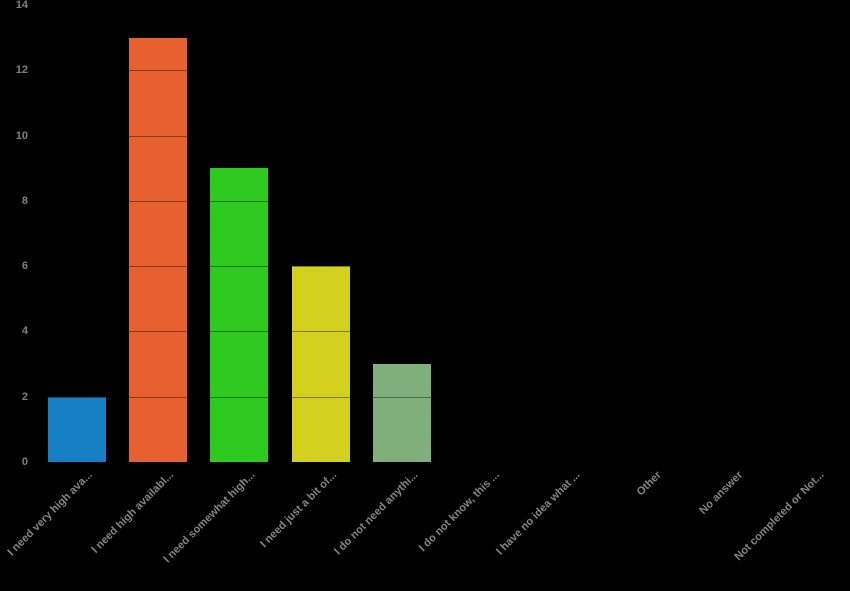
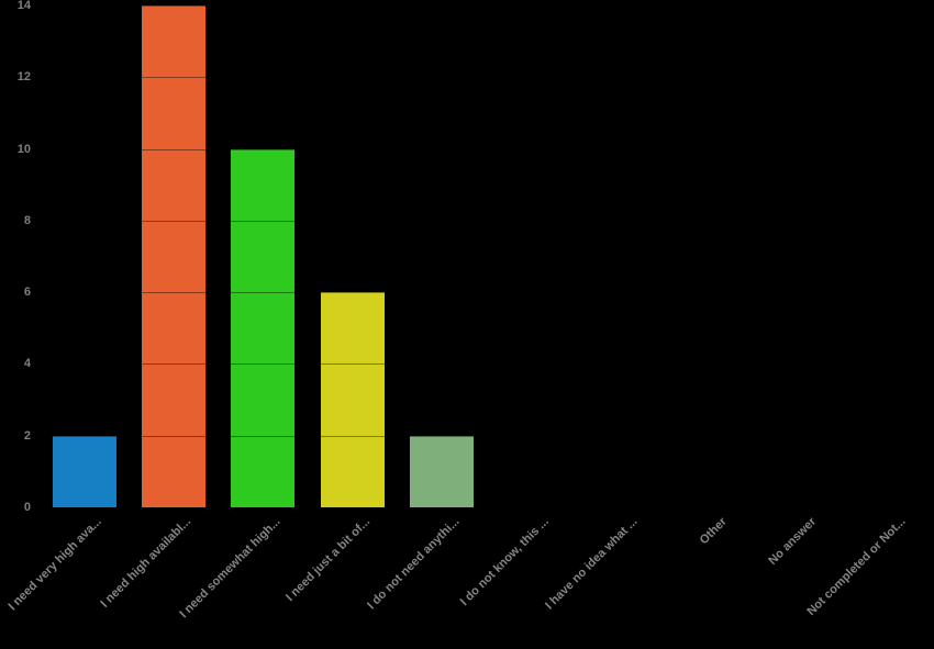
I need high availabl...: 13 -> 14
I need somewhat high...: 9 -> 10
I do not need anythi...: 3 -> 2
